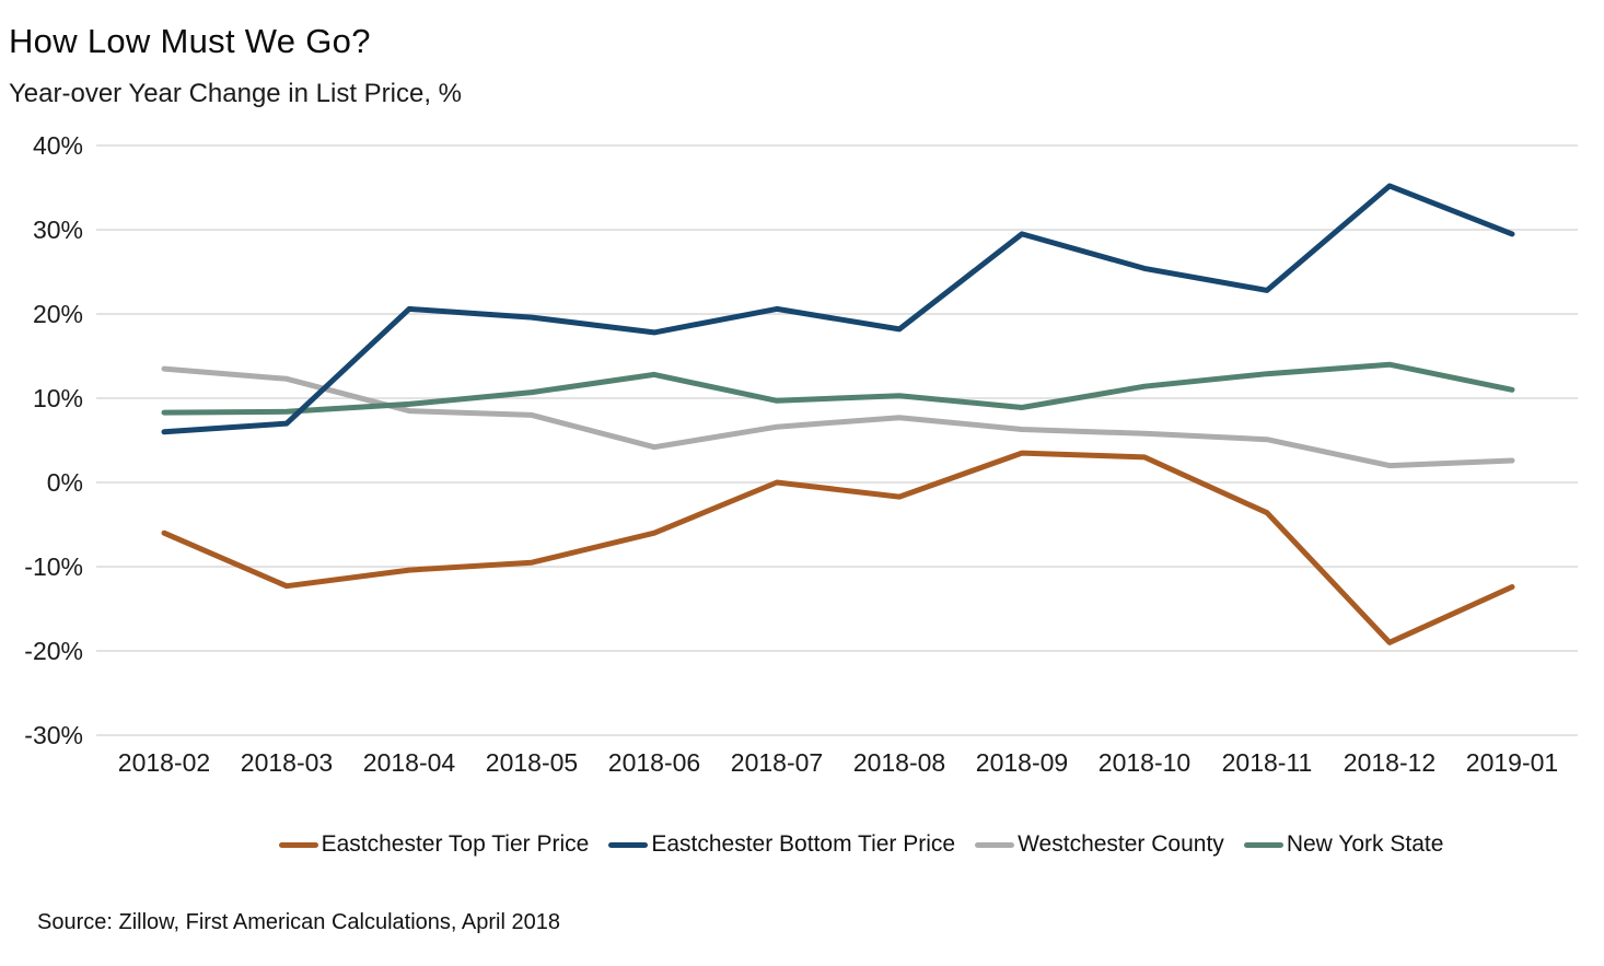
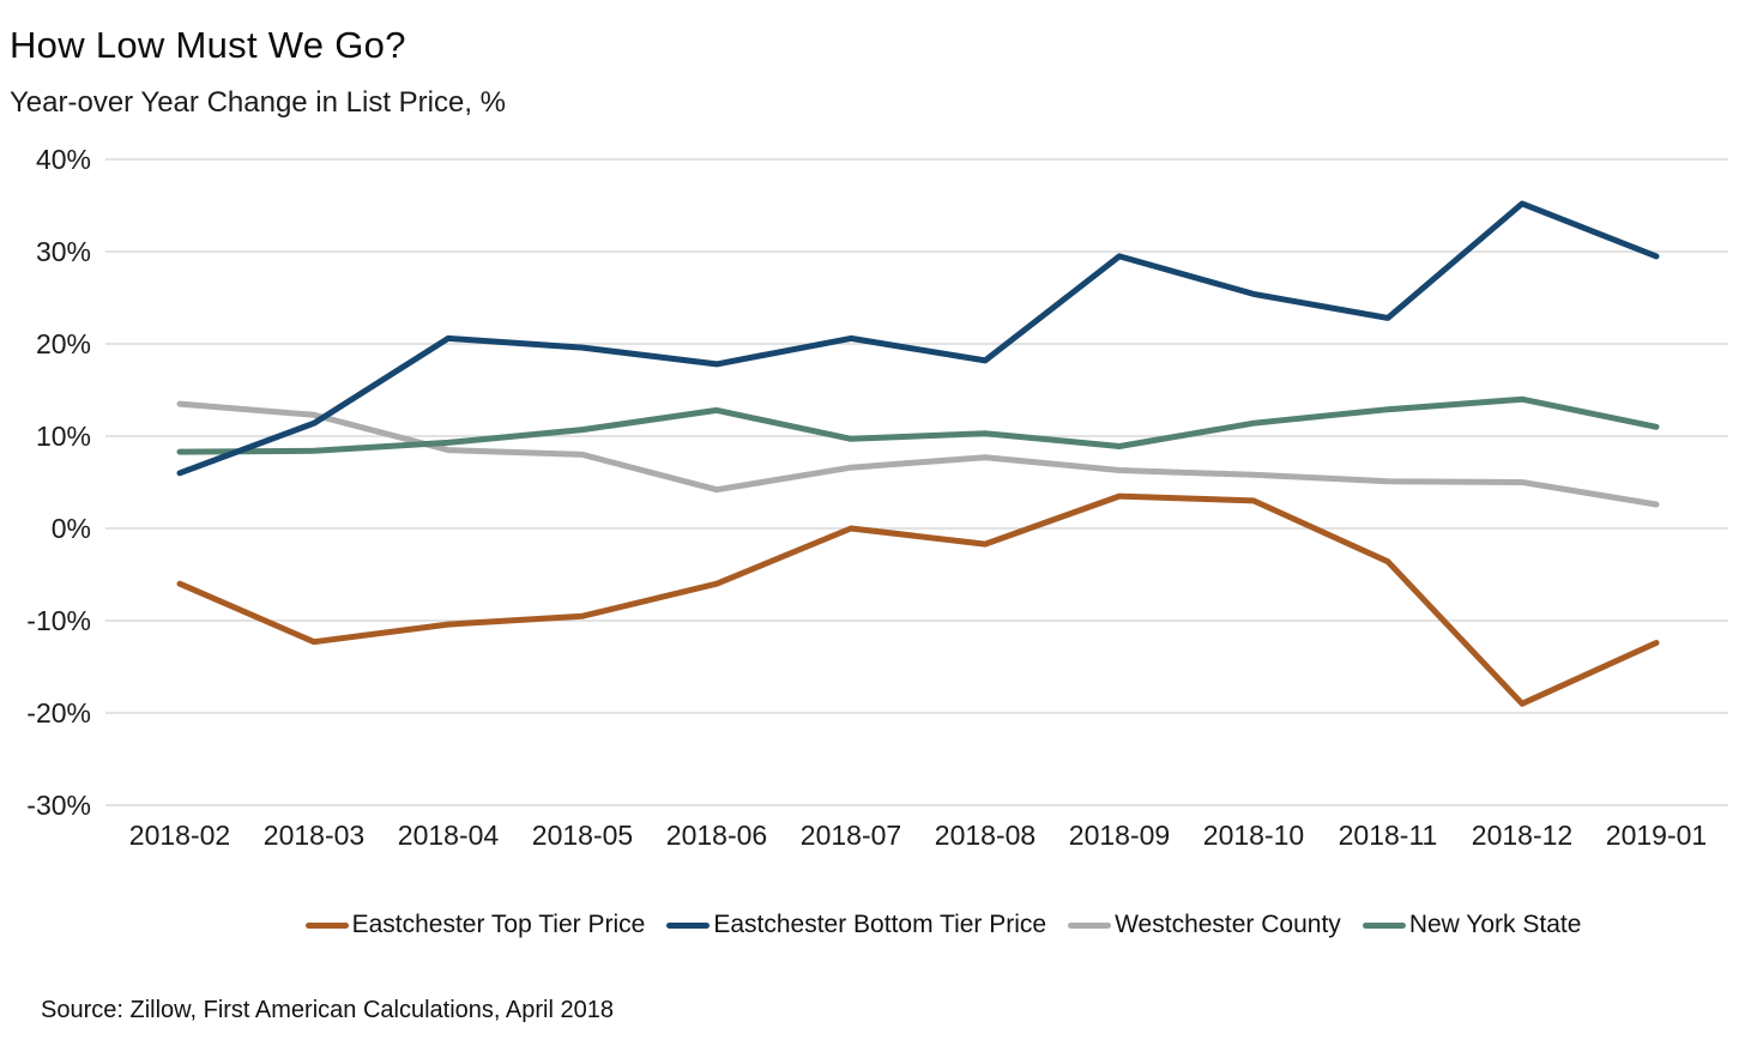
Eastchester Bottom Tier Price/2018-03: 7% -> 11%
Westchester County/2018-12: 2% -> 5%
